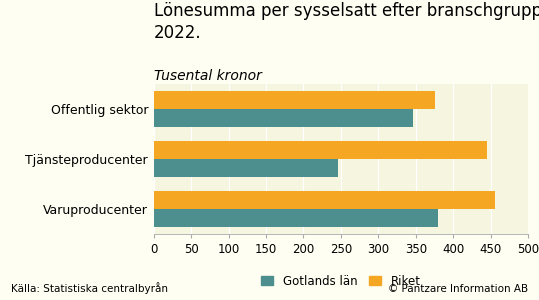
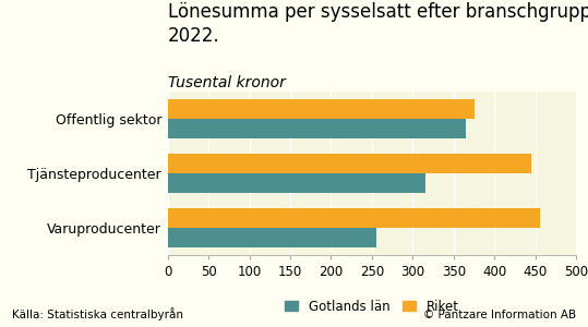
Gotlands län/Offentlig sektor: 346 -> 365
Gotlands län/Tjänsteproducenter: 246 -> 315
Gotlands län/Varuproducenter: 380 -> 255
